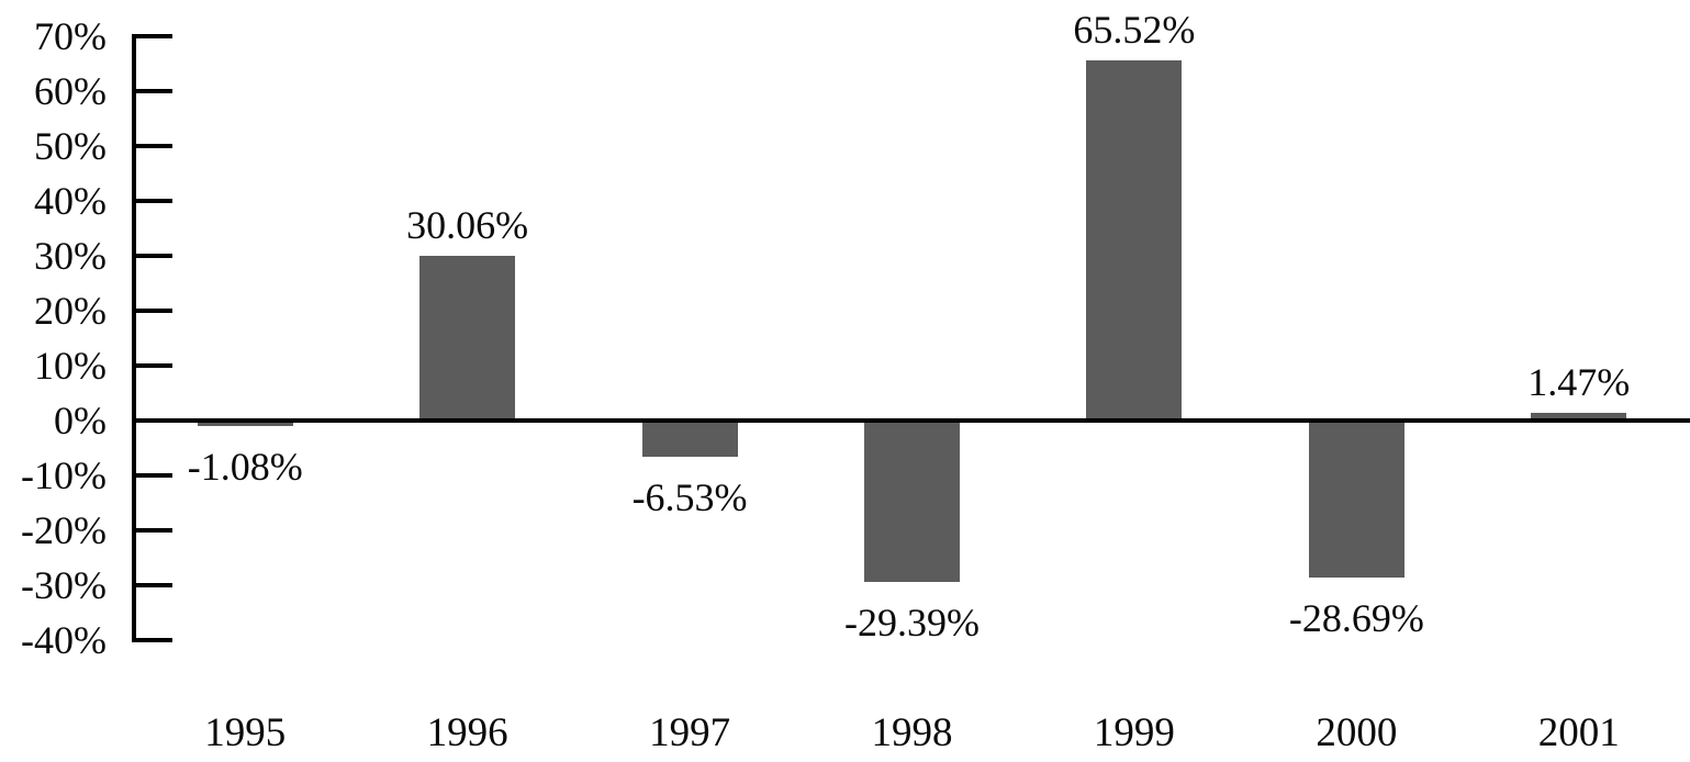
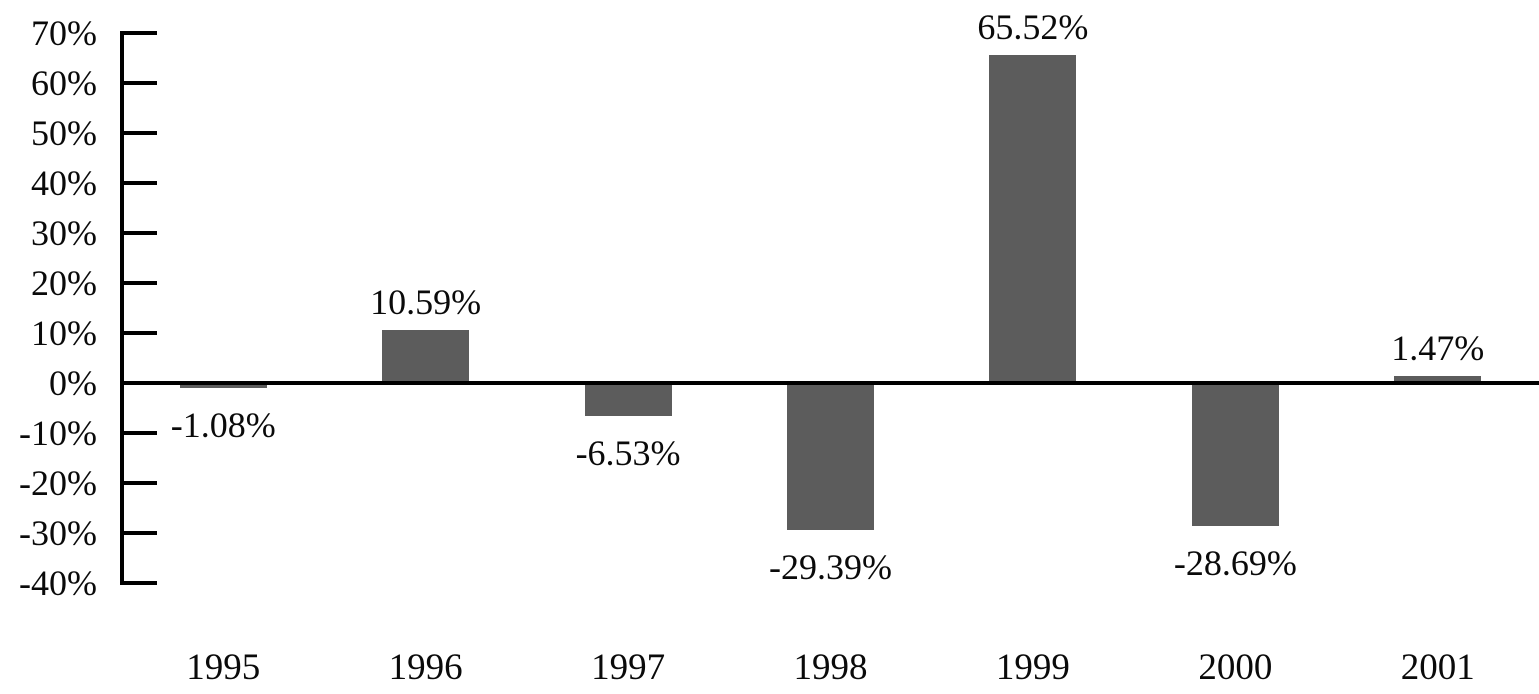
1996: 30.06% -> 10.59%
